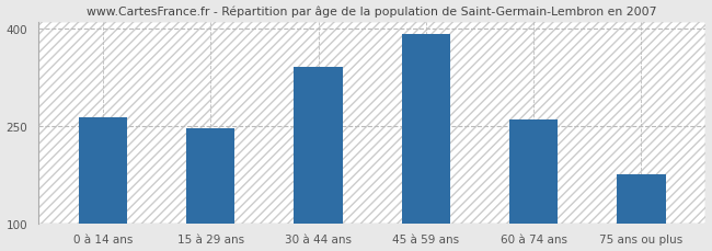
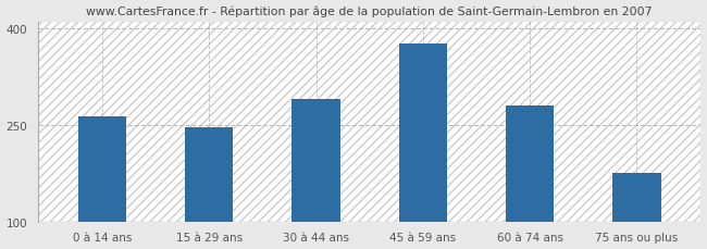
30 à 44 ans: 340 -> 290
45 à 59 ans: 392 -> 376
60 à 74 ans: 260 -> 280
